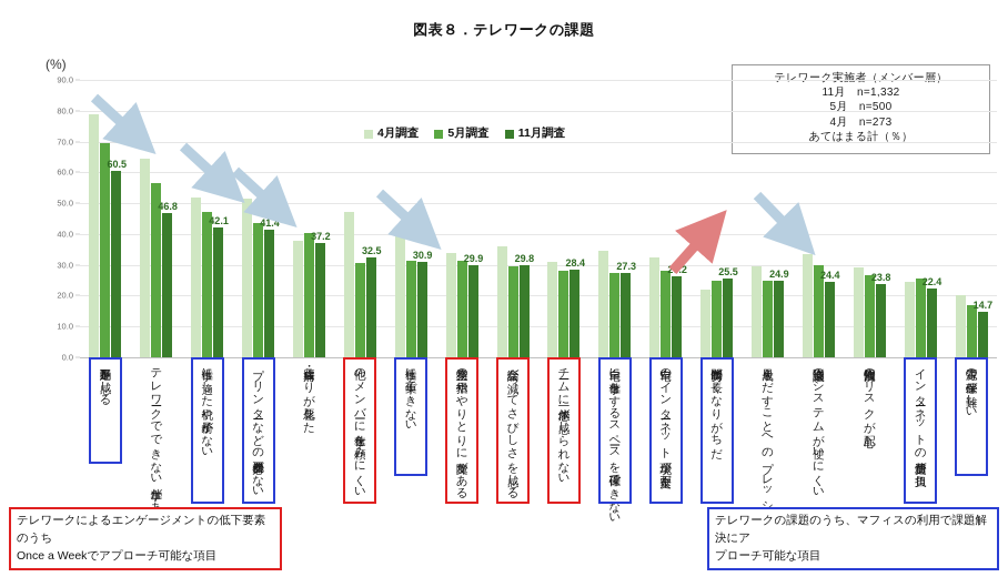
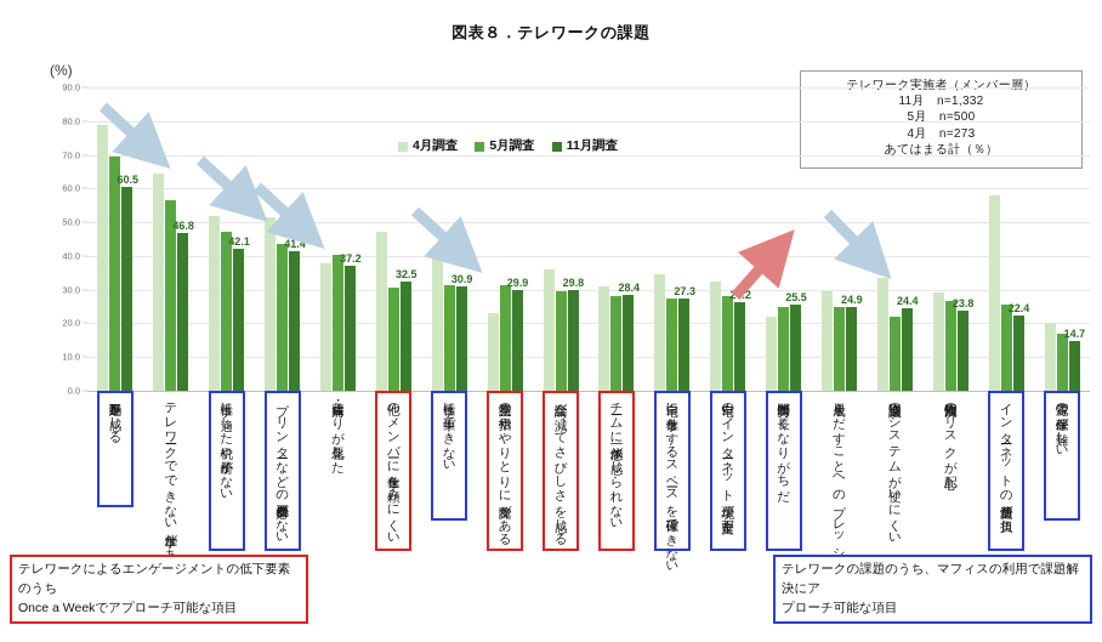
4月調査/業務上の指示ややりとりに支障がある: 34 -> 23
5月調査/遠隔会議のシステムが使いにくい: 30 -> 22
4月調査/インターネットの通信費が負担: 24 -> 58
